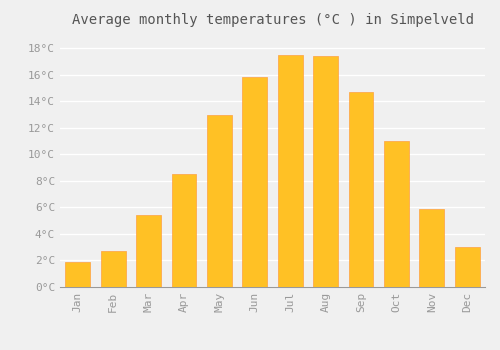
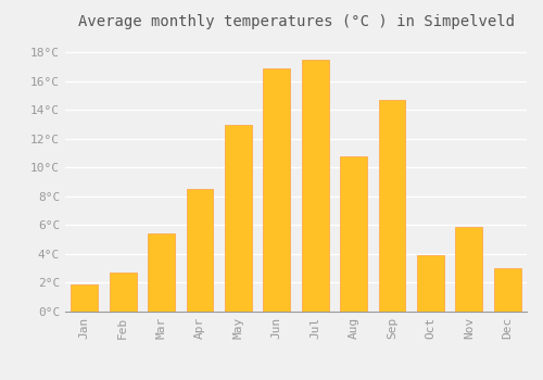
Jun: 15.8°C -> 16.9°C
Aug: 17.4°C -> 10.8°C
Oct: 11.0°C -> 3.9°C
